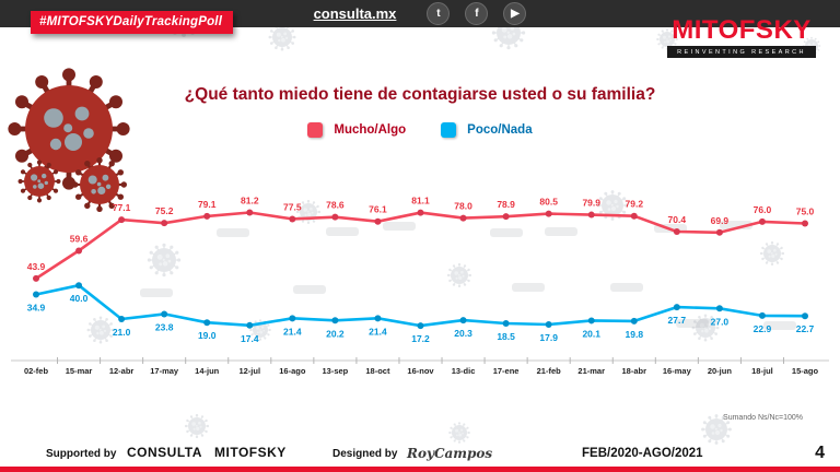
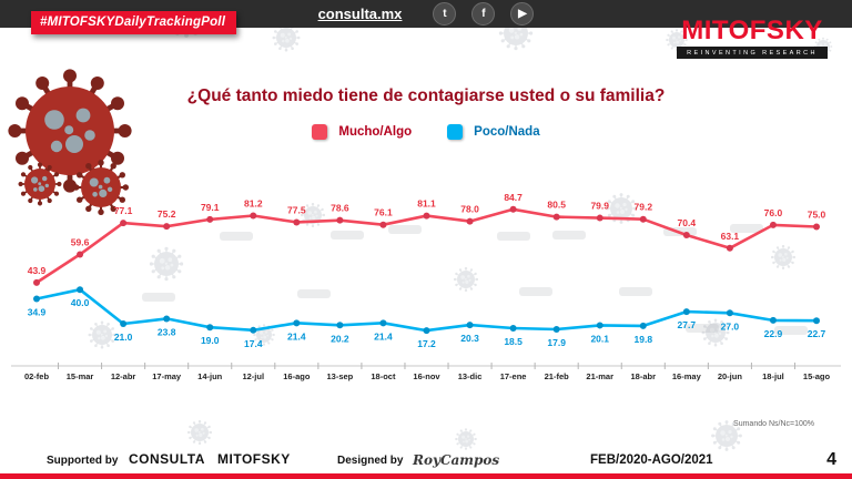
Mucho/Algo/17-ene: 78.9 -> 84.7
Mucho/Algo/20-jun: 69.9 -> 63.1
